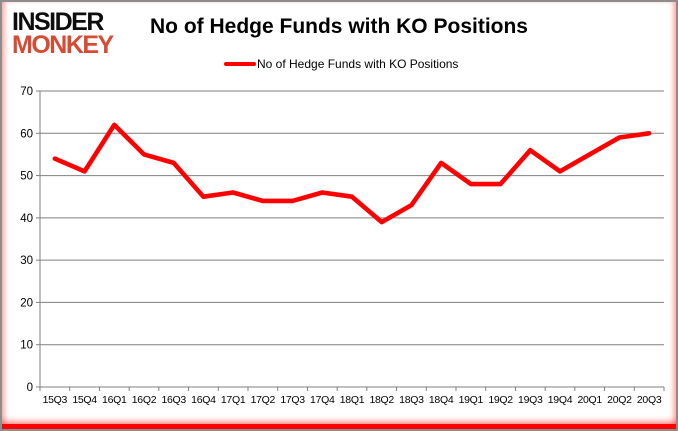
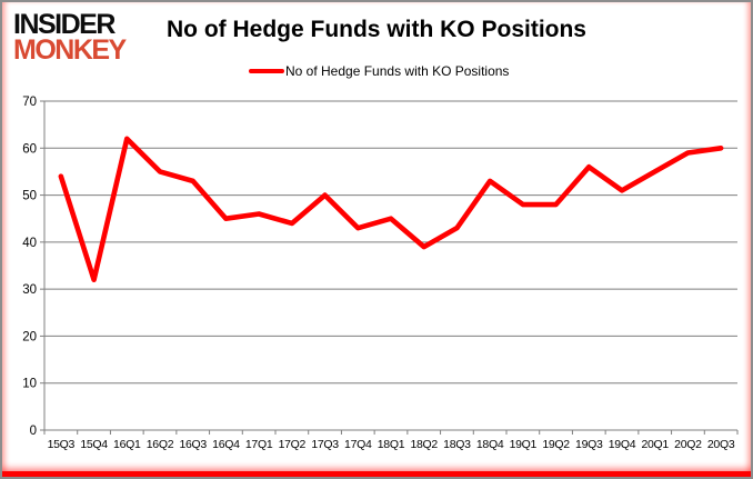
15Q4: 51 -> 32
17Q3: 44 -> 50
17Q4: 46 -> 43
